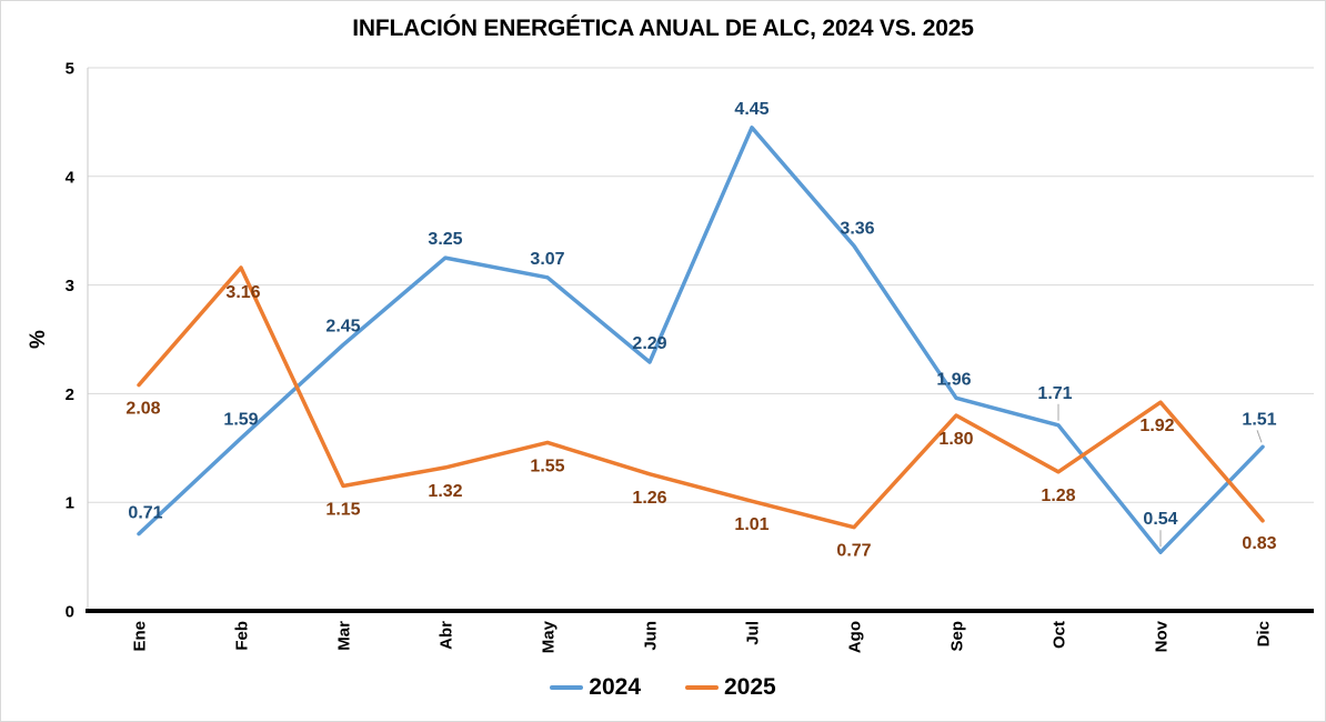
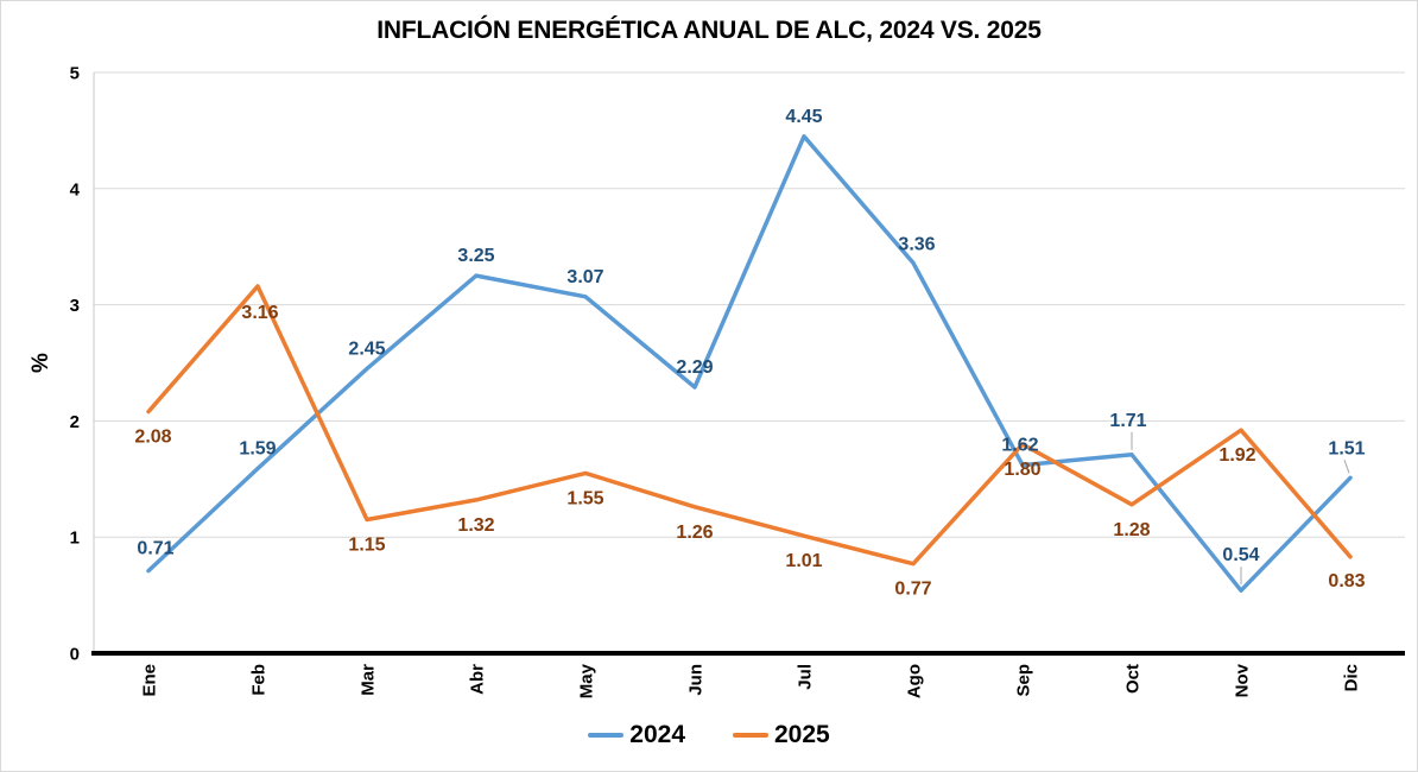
2024/Sep: 1.96 -> 1.62
